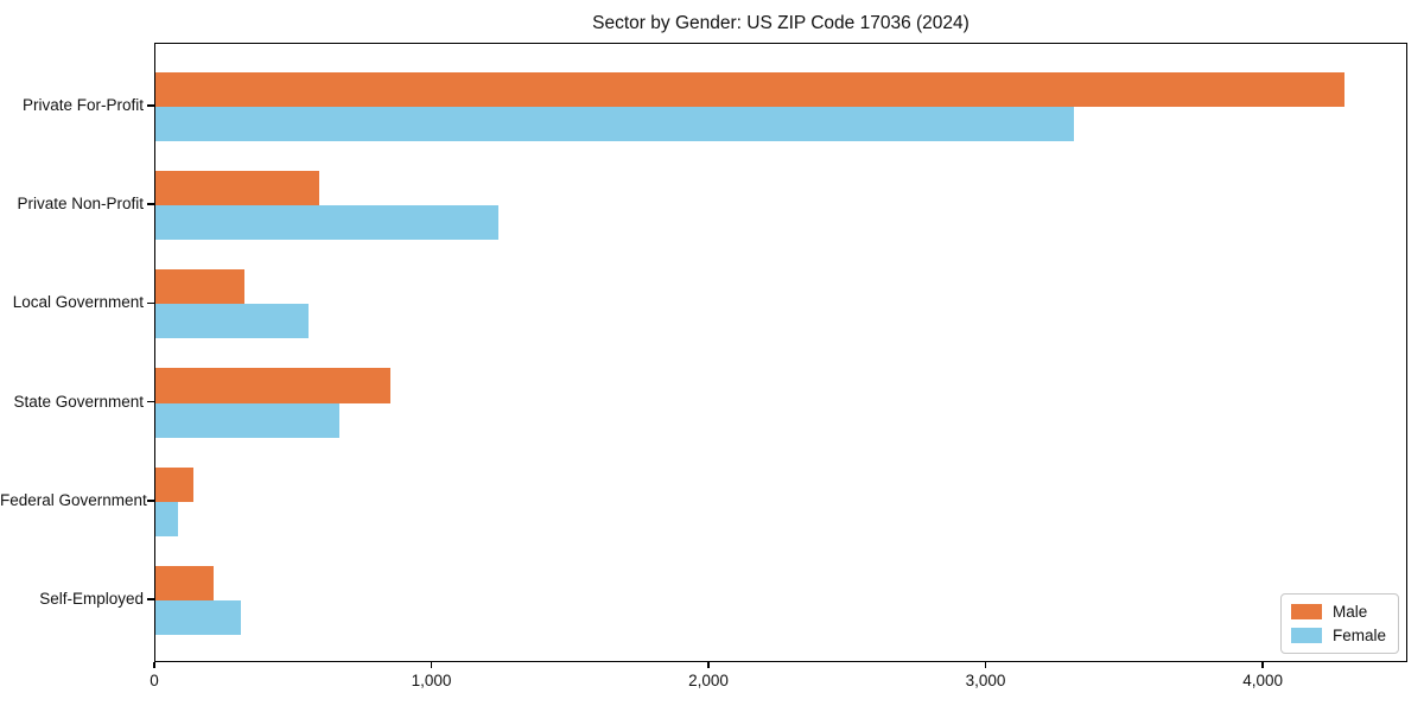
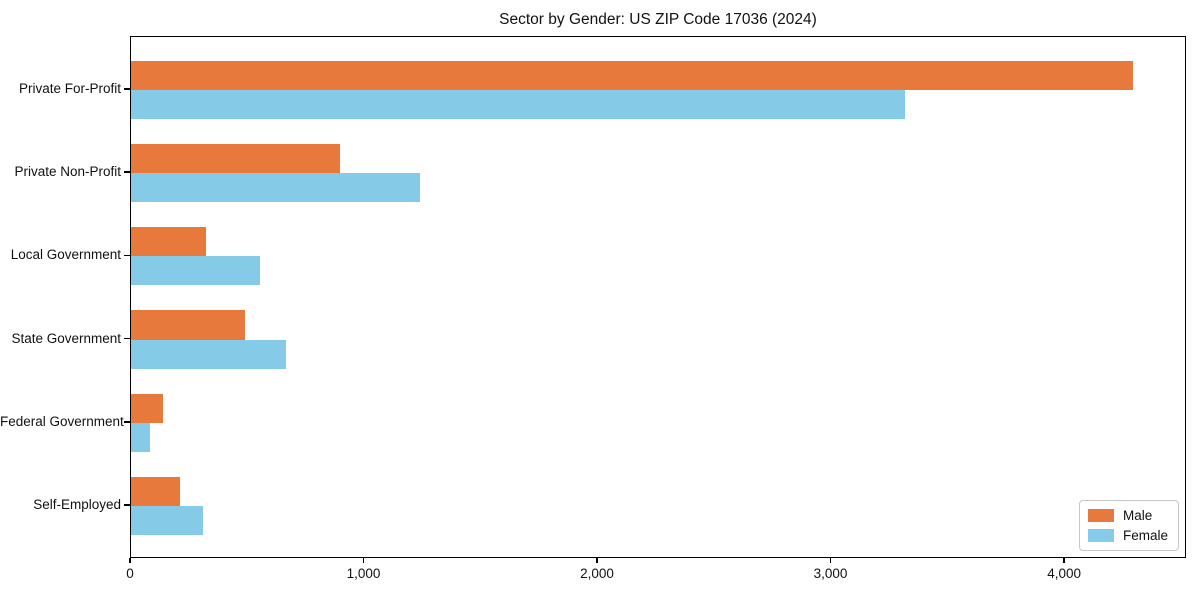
Male/Private Non-Profit: 590 -> 900
Male/State Government: 850 -> 490
